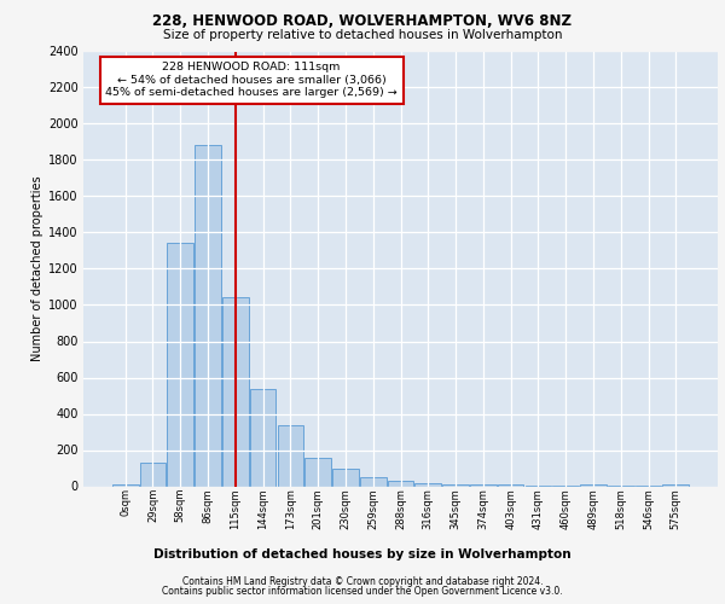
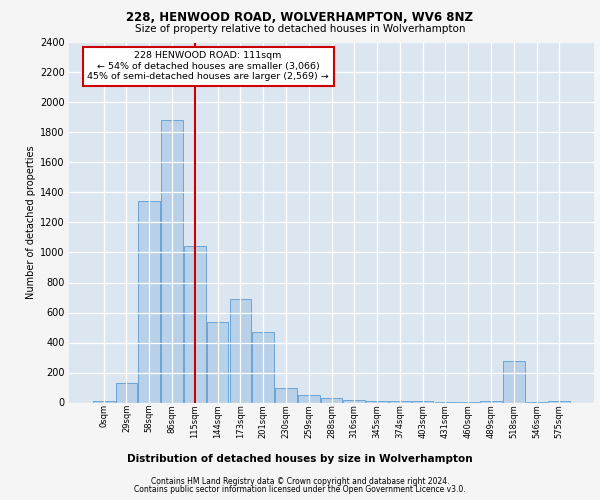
173sqm: 340 -> 690
201sqm: 160 -> 470
518sqm: 0 -> 280
